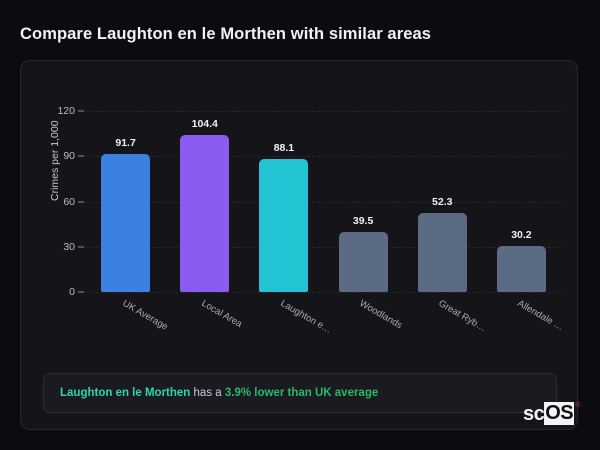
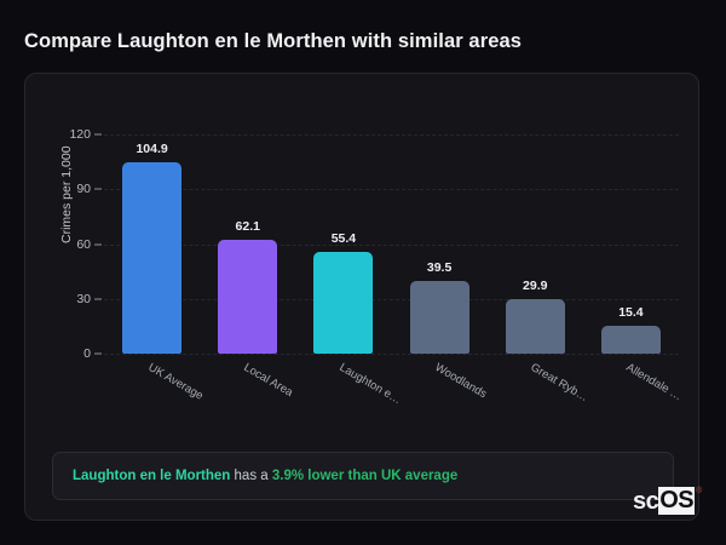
UK Average: 91.7 -> 104.9
Local Area: 104.4 -> 62.1
Laughton e…: 88.1 -> 55.4
Great Rybu…: 52.3 -> 29.9
Allendale …: 30.2 -> 15.4
